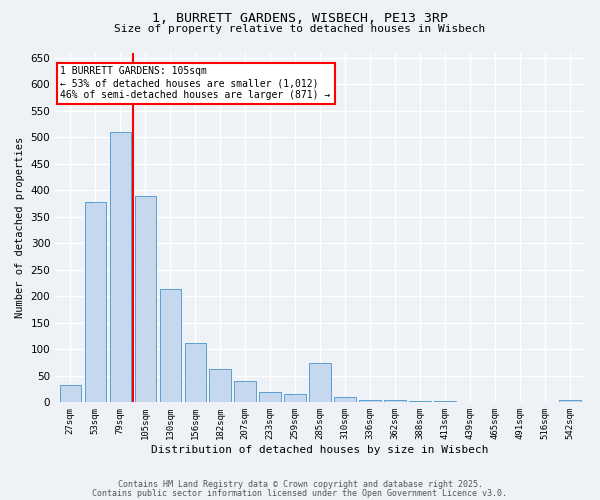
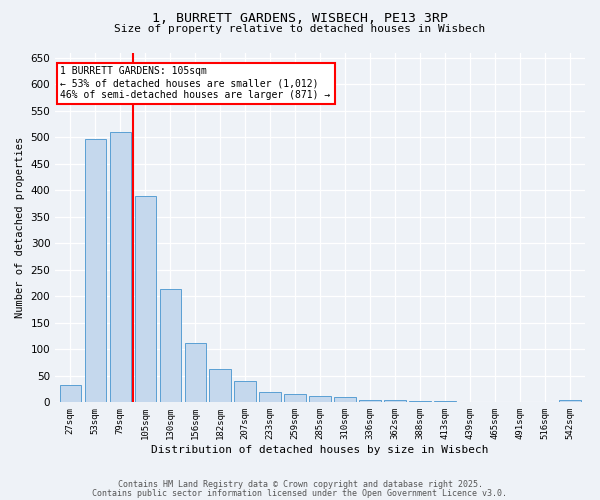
53sqm: 378 -> 497
285sqm: 74 -> 12
